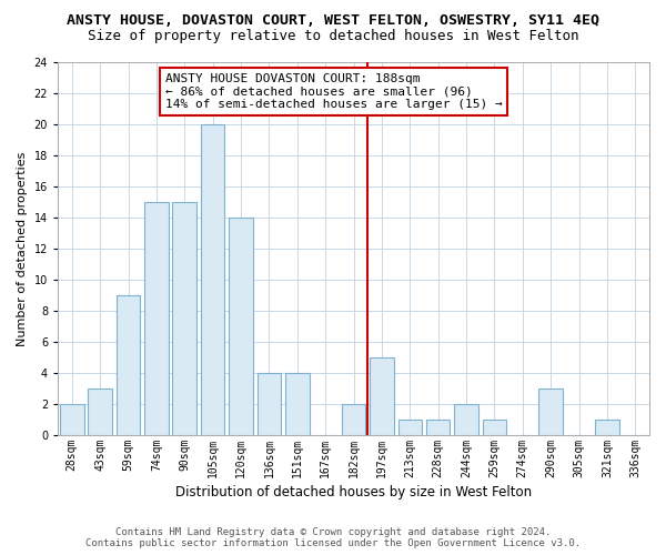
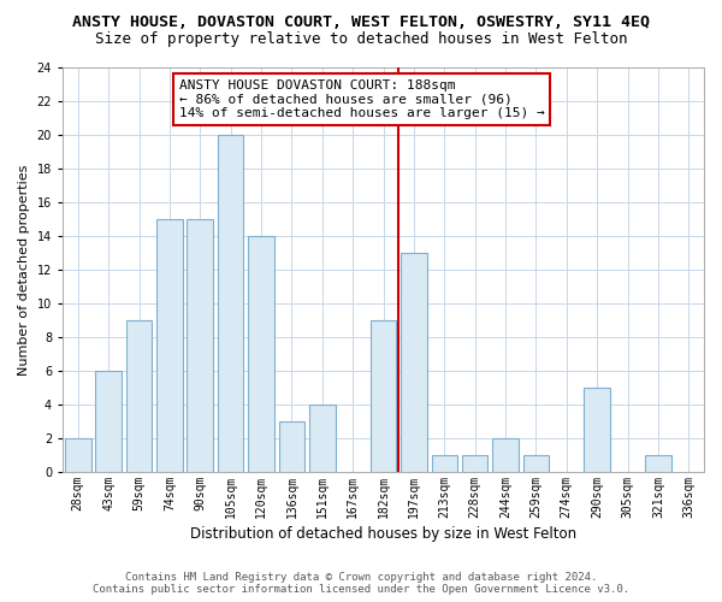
43sqm: 3 -> 6
136sqm: 4 -> 3
182sqm: 2 -> 9
197sqm: 5 -> 13
290sqm: 3 -> 5
